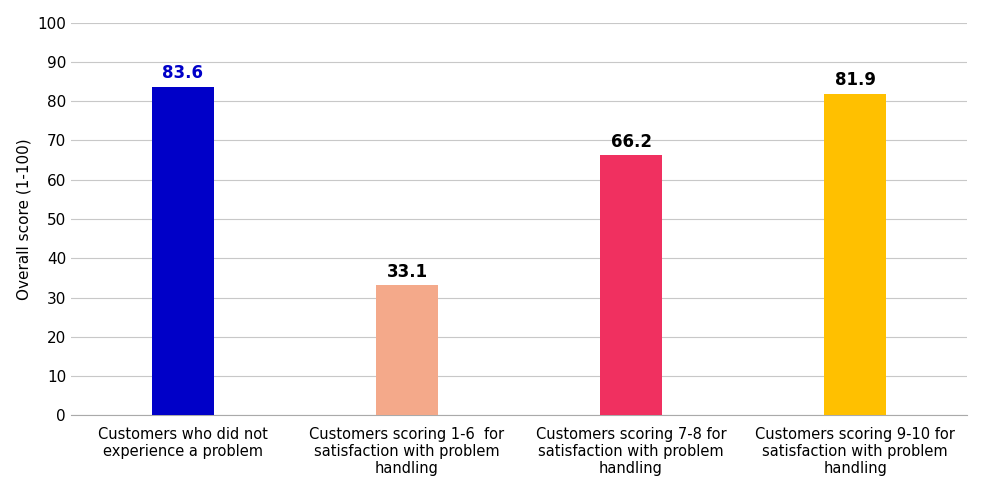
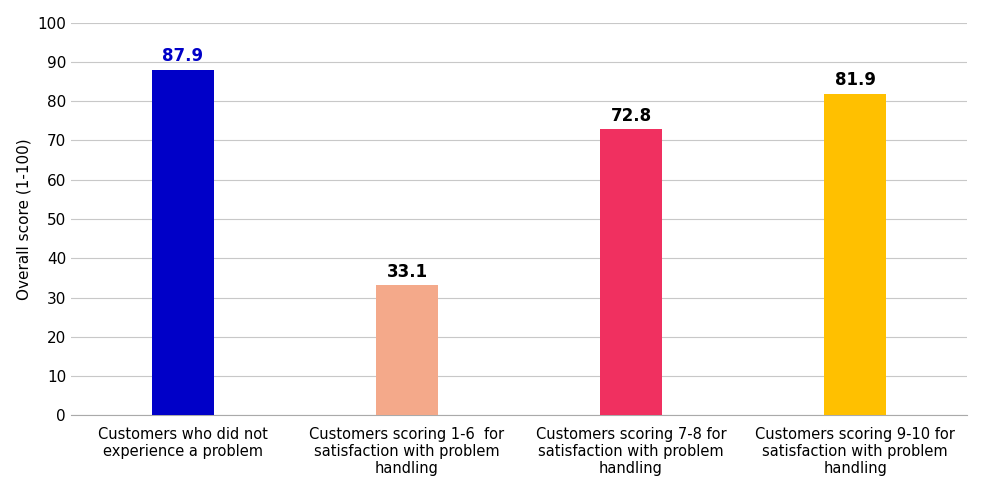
Customers who did not experience a problem: 83.6 -> 87.9
Customers scoring 7-8 for satisfaction with problem handling: 66.2 -> 72.8
